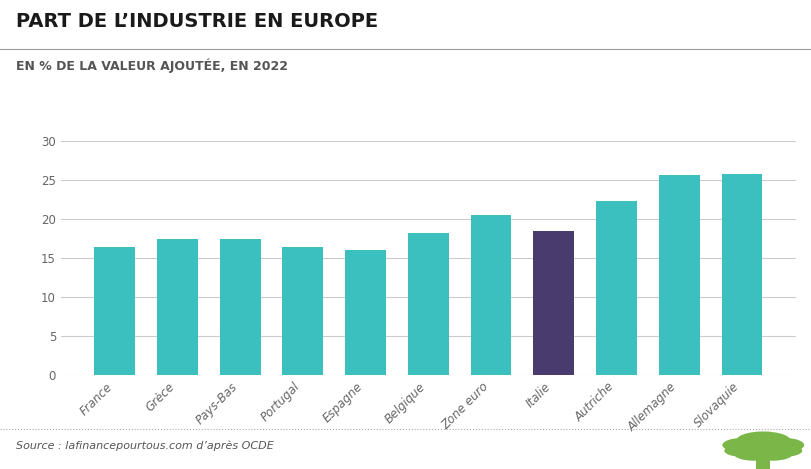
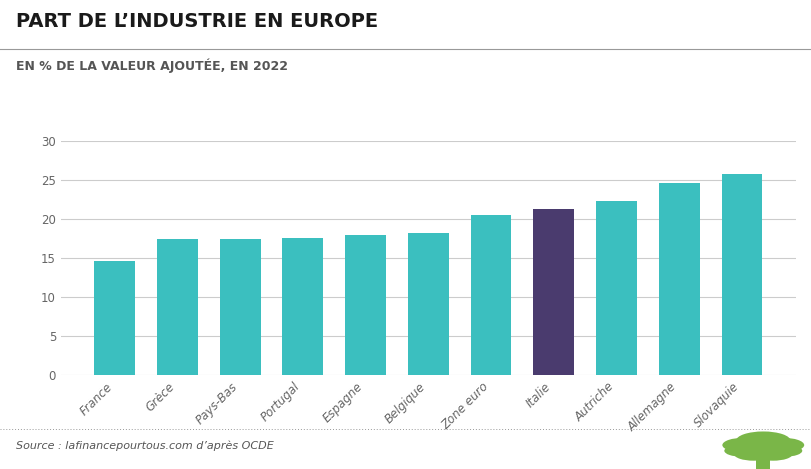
France: 16.4 -> 14.6
Portugal: 16.4 -> 17.6
Espagne: 16.0 -> 17.9
Italie: 18.4 -> 21.3
Allemagne: 25.6 -> 24.6
